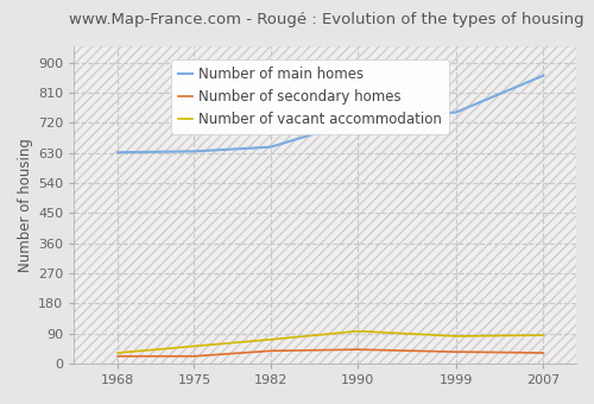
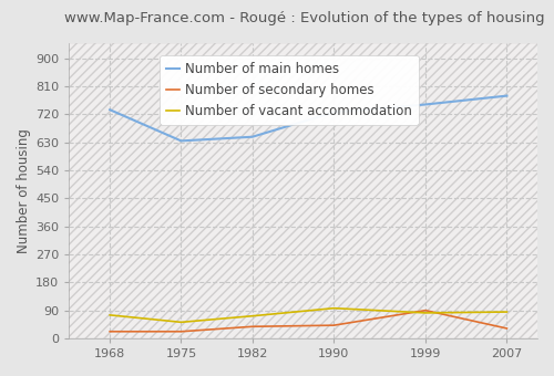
Number of main homes/1968: 632 -> 735
Number of vacant accommodation/1968: 32 -> 75
Number of secondary homes/1999: 35 -> 90
Number of main homes/2007: 862 -> 780
